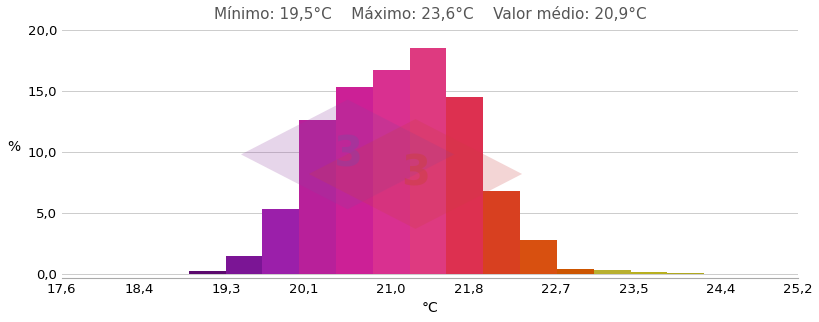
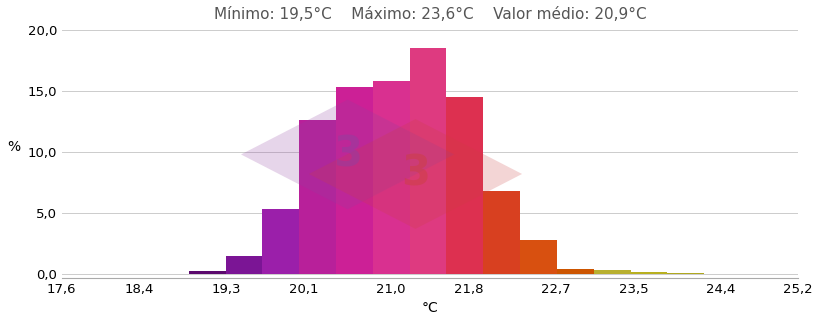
21,0: 16,7 -> 15,8
